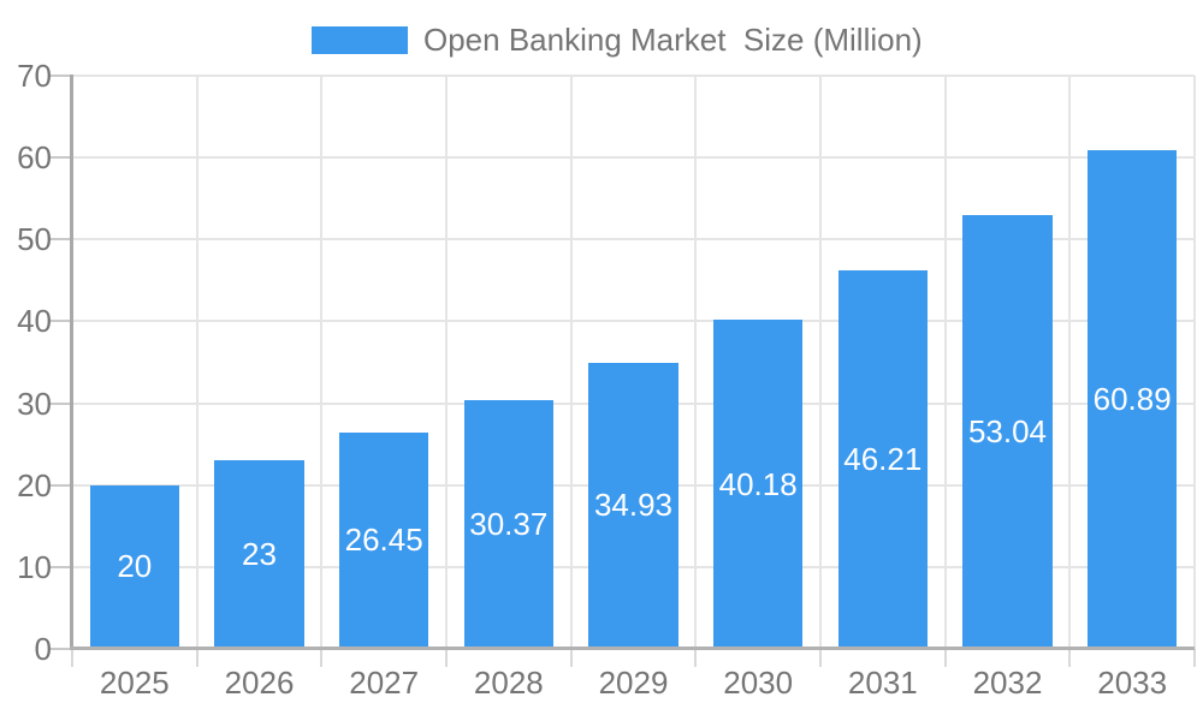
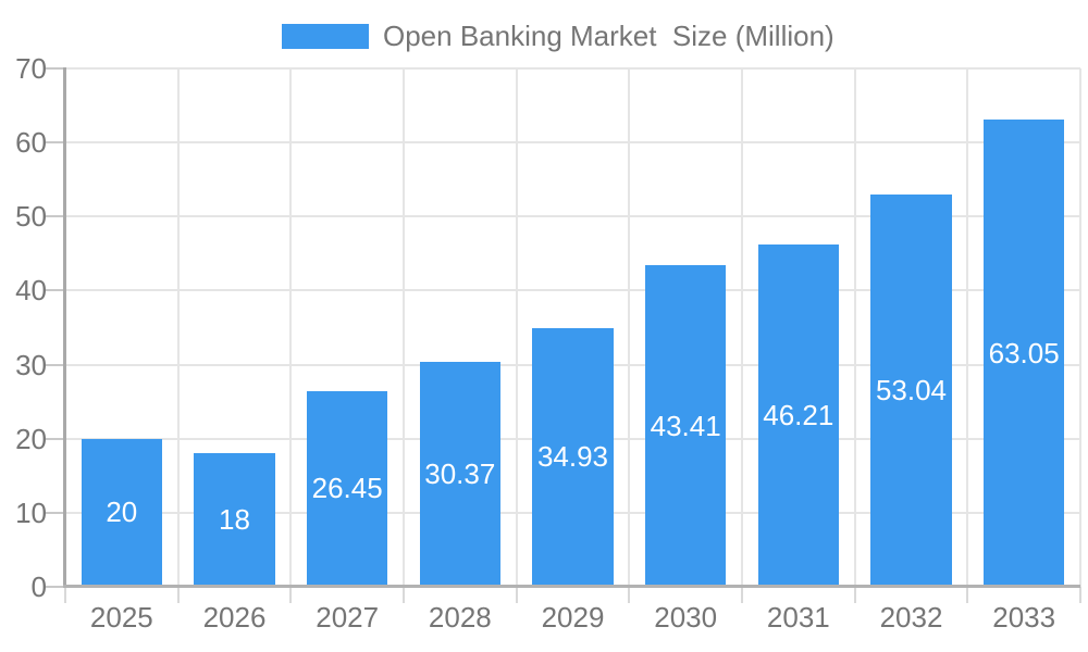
2026: 23 -> 18
2030: 40.18 -> 43.41
2033: 60.89 -> 63.05
